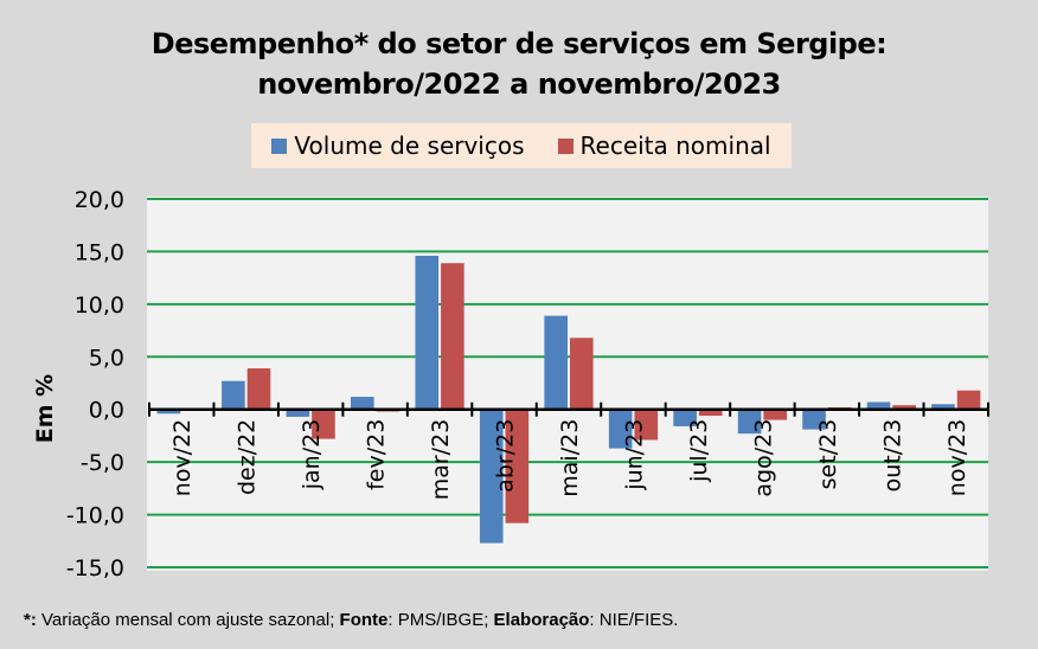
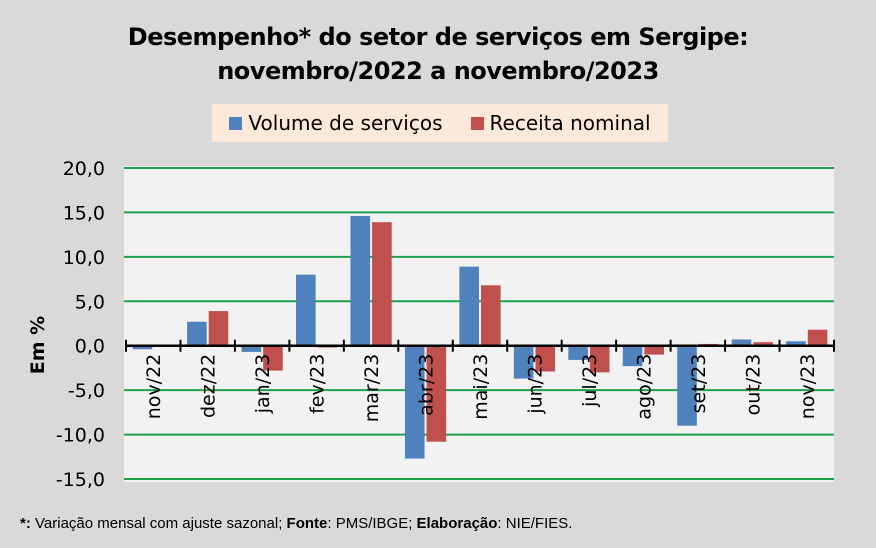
Volume de serviços/fev/23: 1 -> 8
Receita nominal/jul/23: -1 -> -3
Volume de serviços/set/23: -2 -> -9
